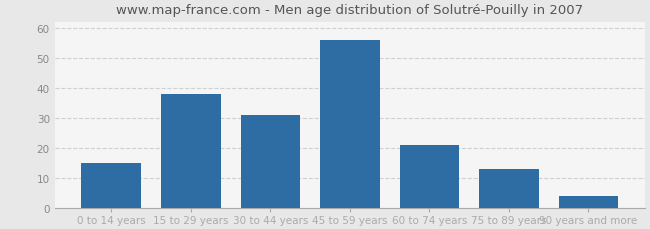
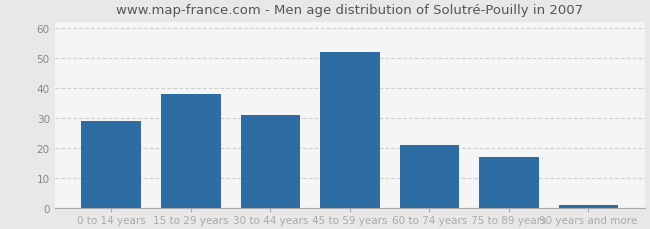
0 to 14 years: 15 -> 29
45 to 59 years: 56 -> 52
75 to 89 years: 13 -> 17
90 years and more: 4 -> 1
